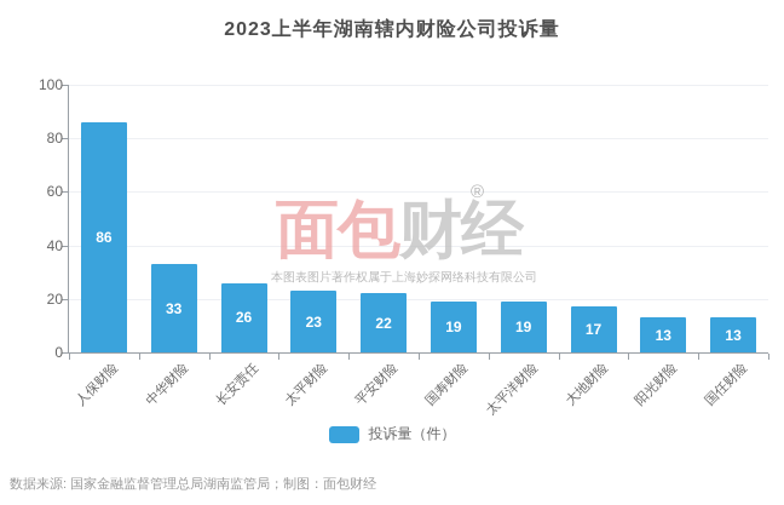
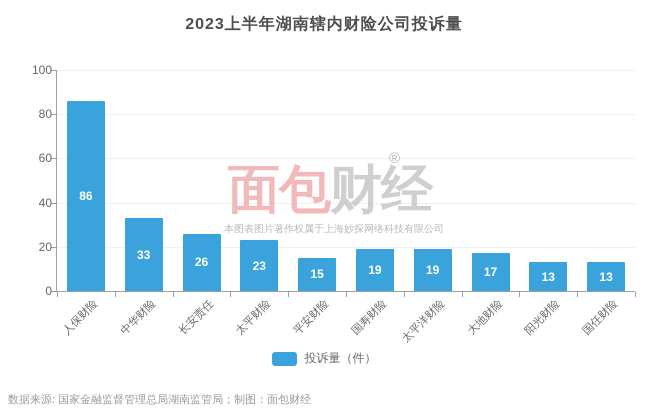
平安财险: 22 -> 15
